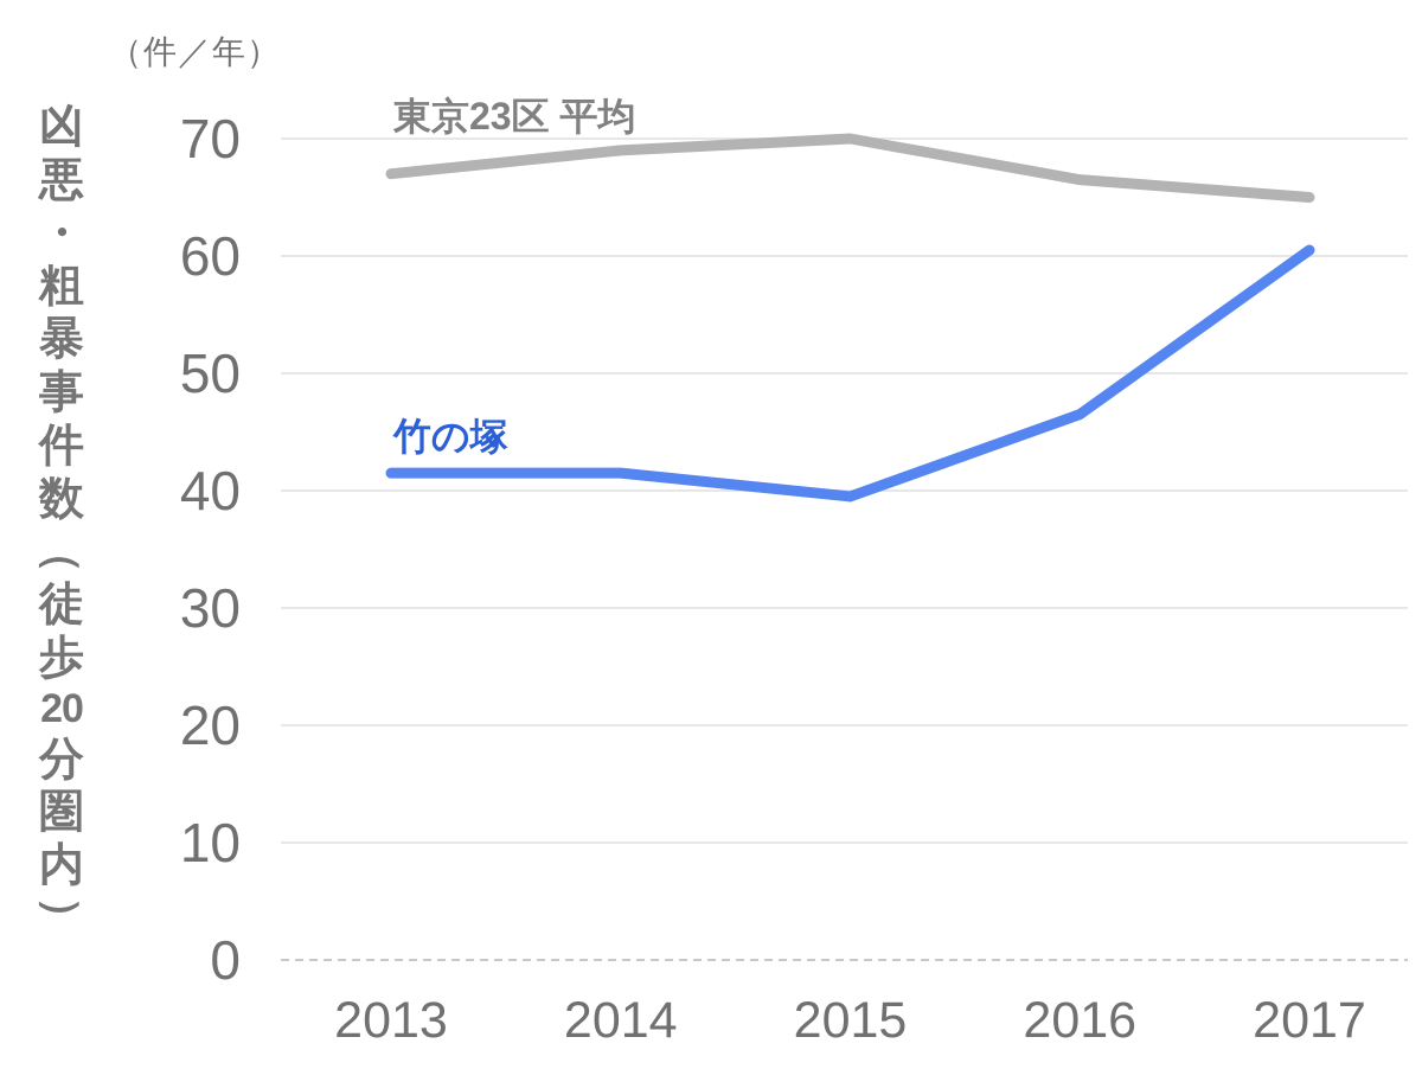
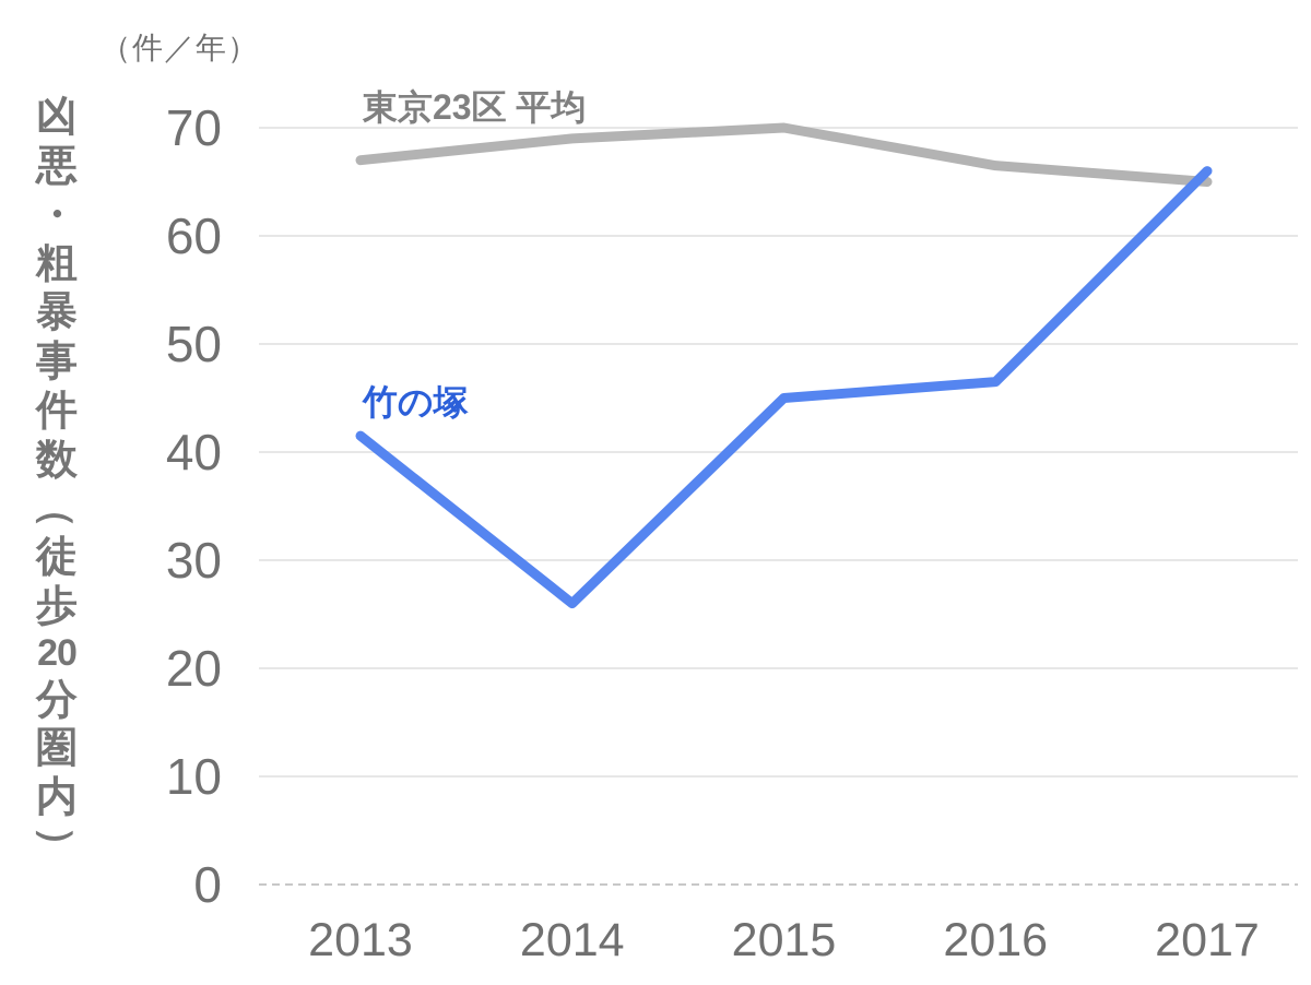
竹の塚/2014: 42 -> 26
竹の塚/2015: 40 -> 45
竹の塚/2017: 60 -> 66
